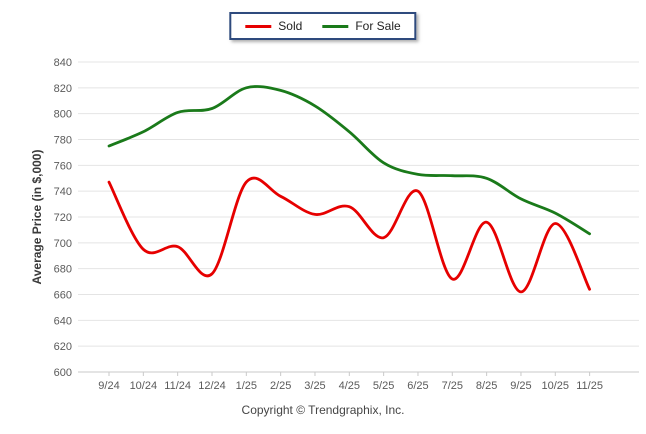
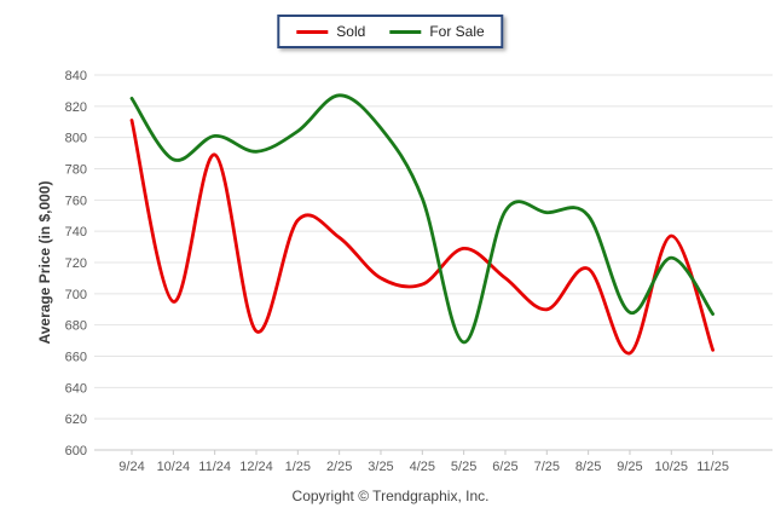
Sold/9/24: 747 -> 811
For Sale/9/24: 775 -> 825
Sold/11/24: 697 -> 789
For Sale/12/24: 804 -> 791
For Sale/1/25: 820 -> 804
For Sale/2/25: 818 -> 827
Sold/3/25: 722 -> 710
Sold/4/25: 728 -> 706
For Sale/4/25: 786 -> 761
Sold/5/25: 704 -> 729
For Sale/5/25: 762 -> 669
Sold/6/25: 740 -> 710
Sold/7/25: 672 -> 690
For Sale/9/25: 734 -> 688
Sold/10/25: 715 -> 737
For Sale/11/25: 707 -> 687
